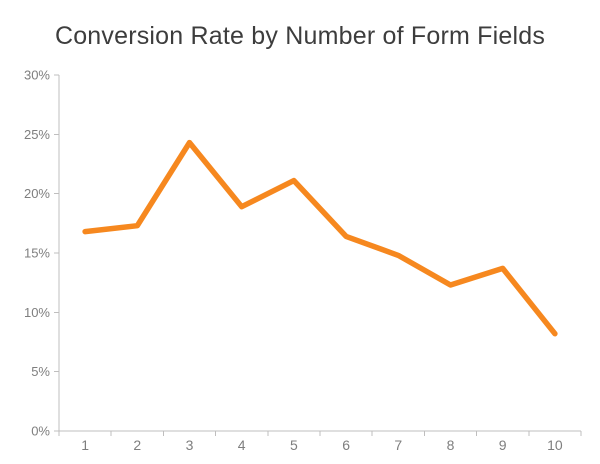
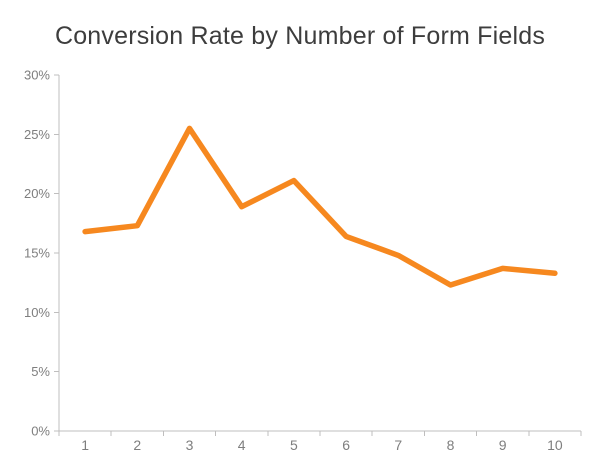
3: 24.3% -> 25.5%
10: 8.2% -> 13.3%
